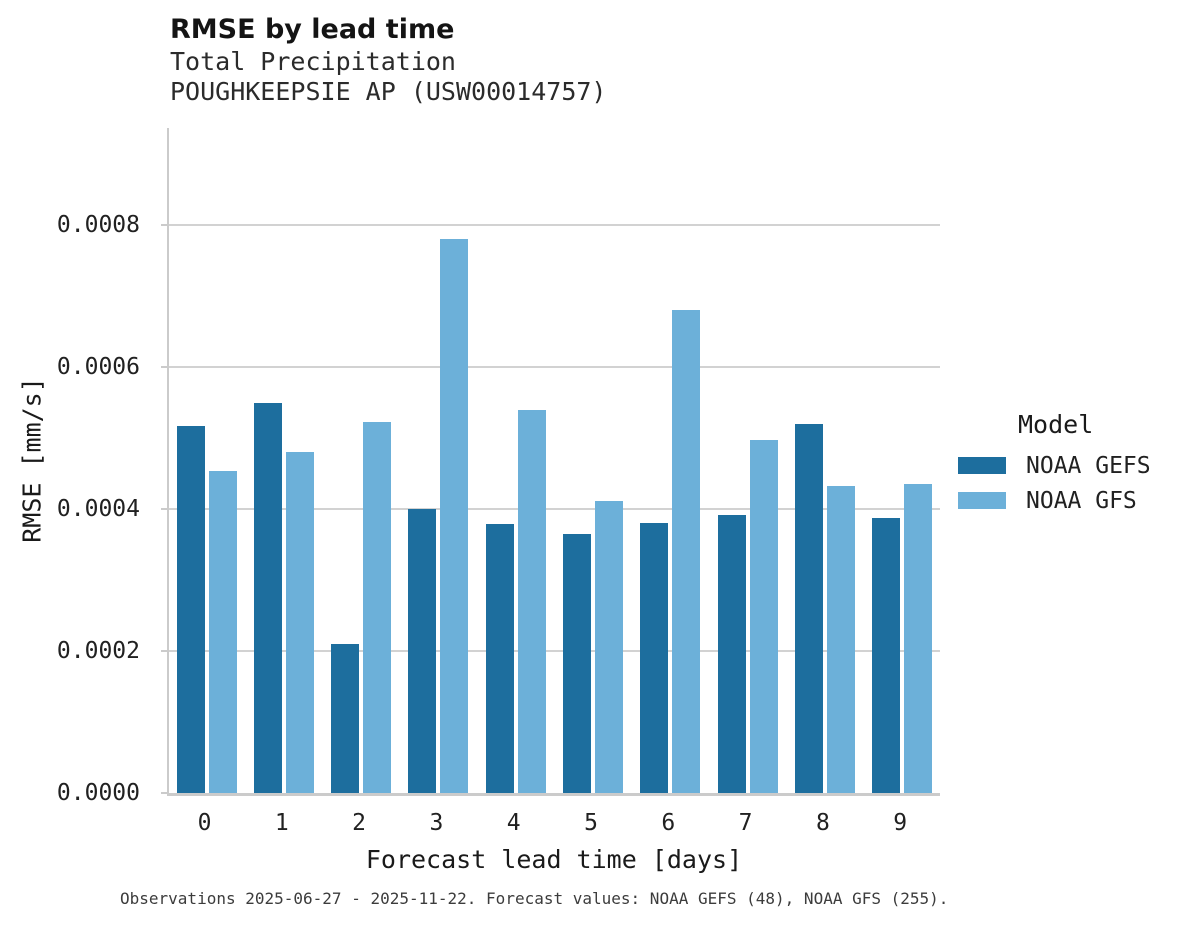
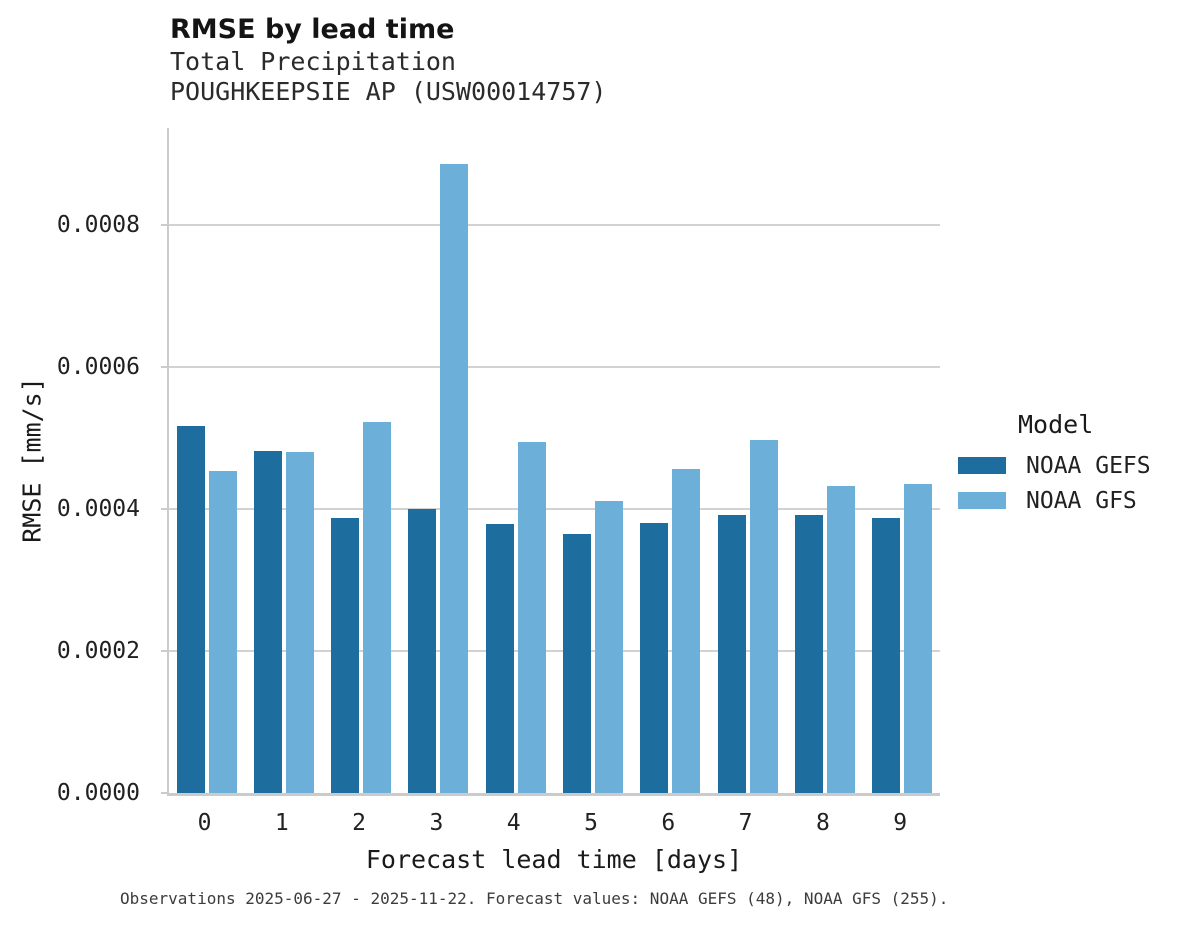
NOAA GEFS/1: 0.00055 -> 0.00048
NOAA GEFS/2: 0.00021 -> 0.00039
NOAA GFS/3: 0.00078 -> 0.00089
NOAA GFS/4: 0.00054 -> 0.00049
NOAA GFS/6: 0.00068 -> 0.00046
NOAA GEFS/8: 0.00052 -> 0.00039
